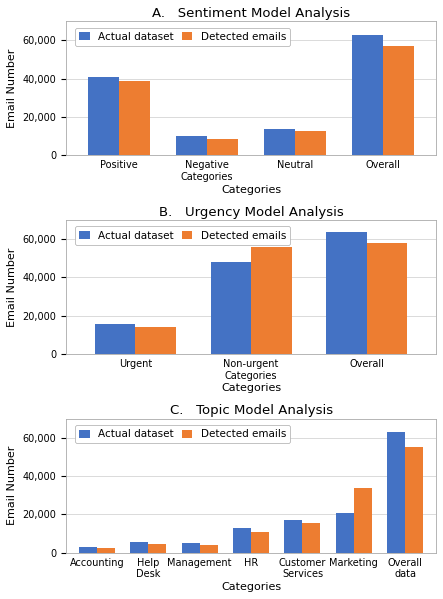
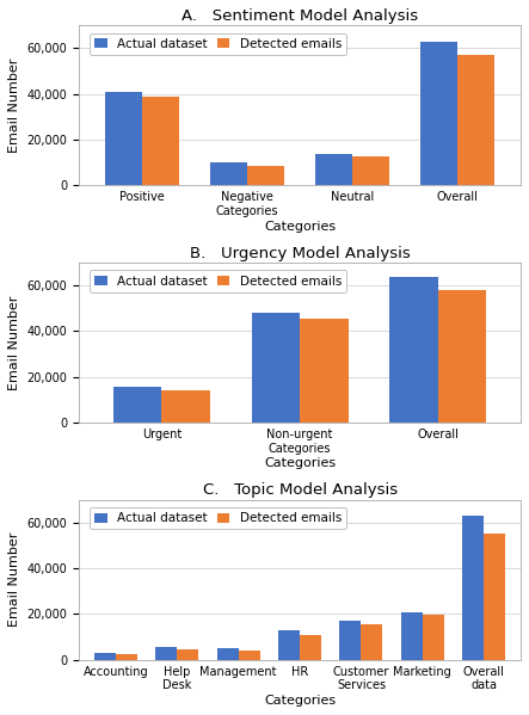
B. Urgency Model Analysis/Detected emails/Non-urgent Categories: 56,000 -> 46,000
C. Topic Model Analysis/Detected emails/Marketing: 34,000 -> 20,000
